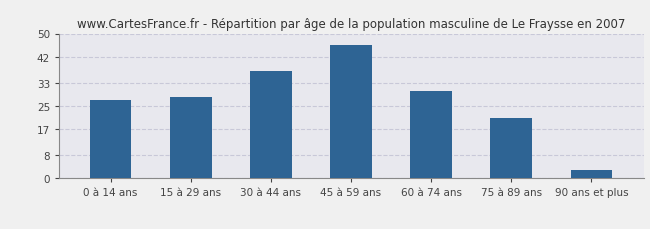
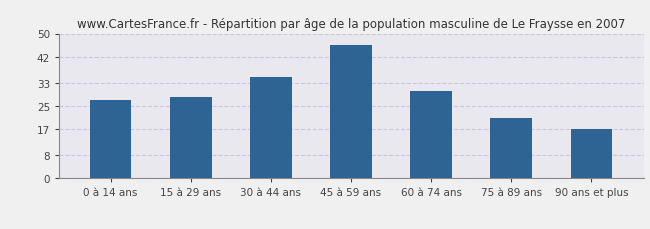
30 à 44 ans: 37 -> 35
90 ans et plus: 3 -> 17
